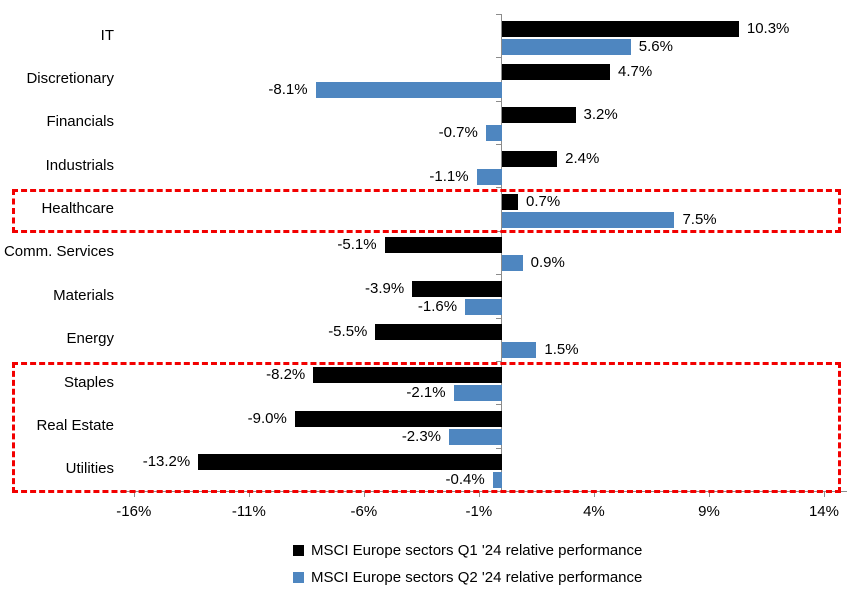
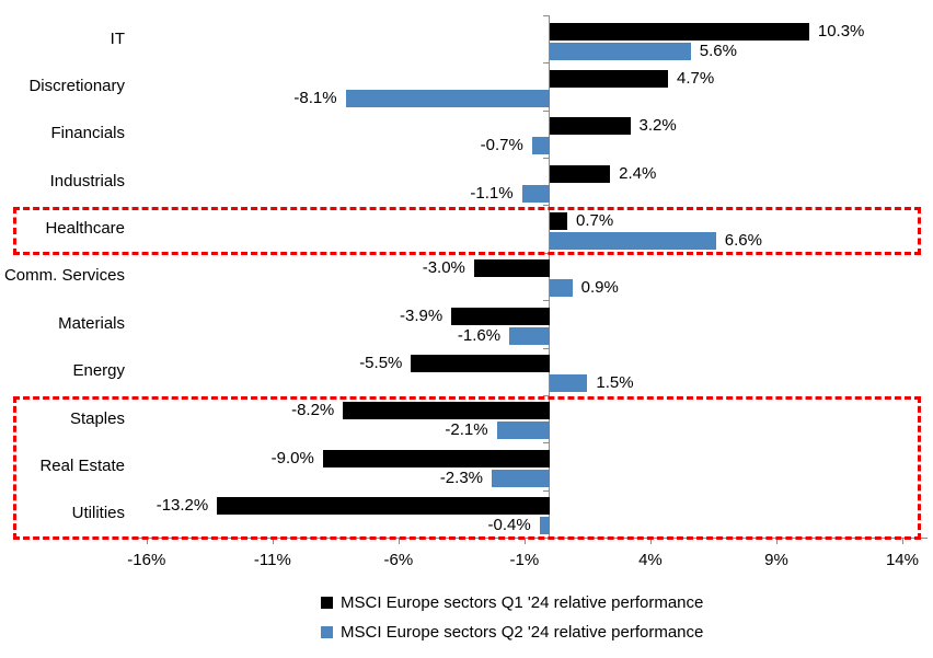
MSCI Europe sectors Q2 '24 relative performance/Healthcare: 7.5% -> 6.6%
MSCI Europe sectors Q1 '24 relative performance/Comm. Services: -5.1% -> -3.0%
